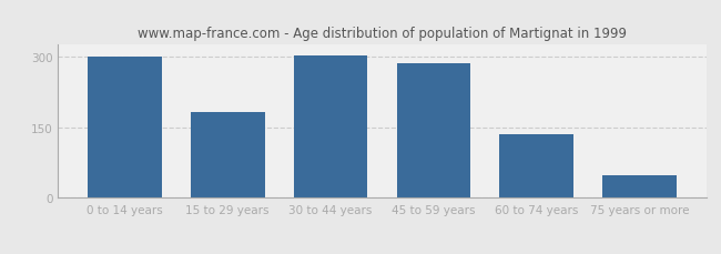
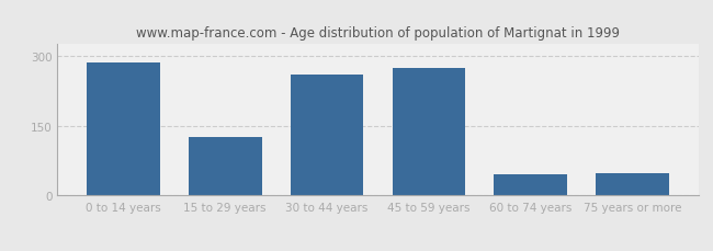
0 to 14 years: 301 -> 285
15 to 29 years: 183 -> 125
30 to 44 years: 302 -> 260
45 to 59 years: 287 -> 275
60 to 74 years: 136 -> 45
